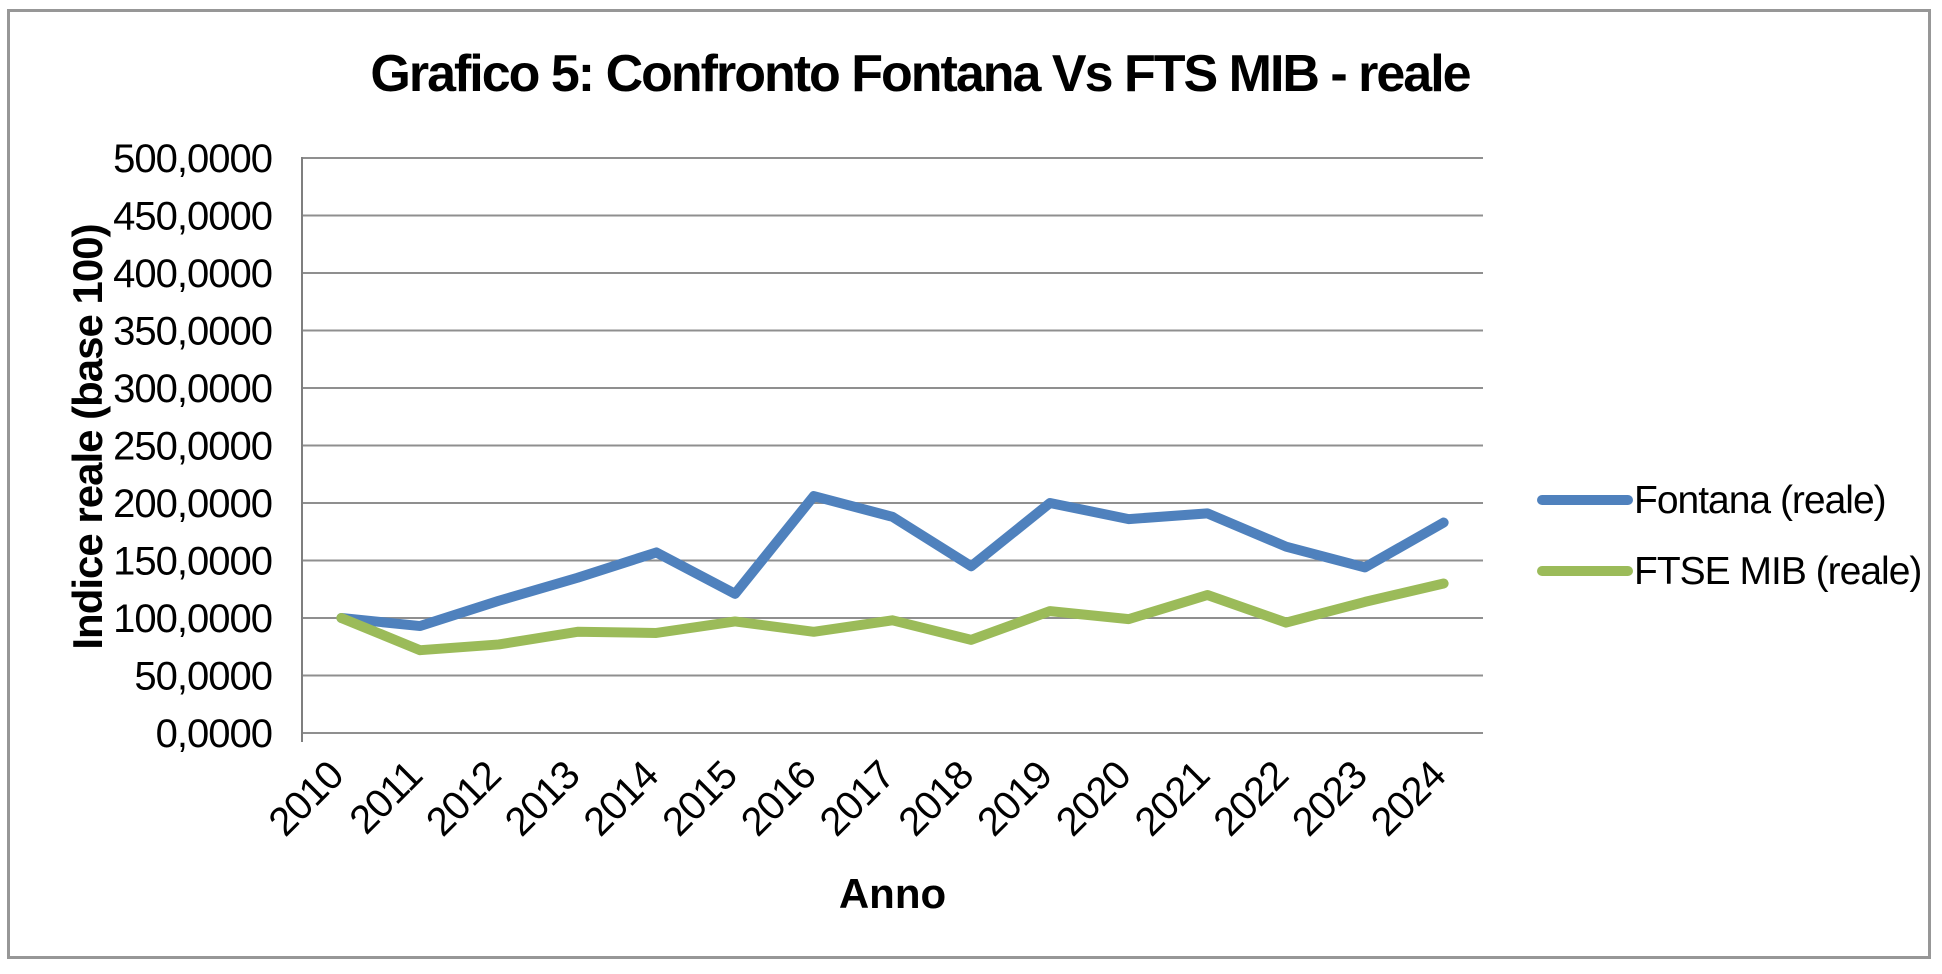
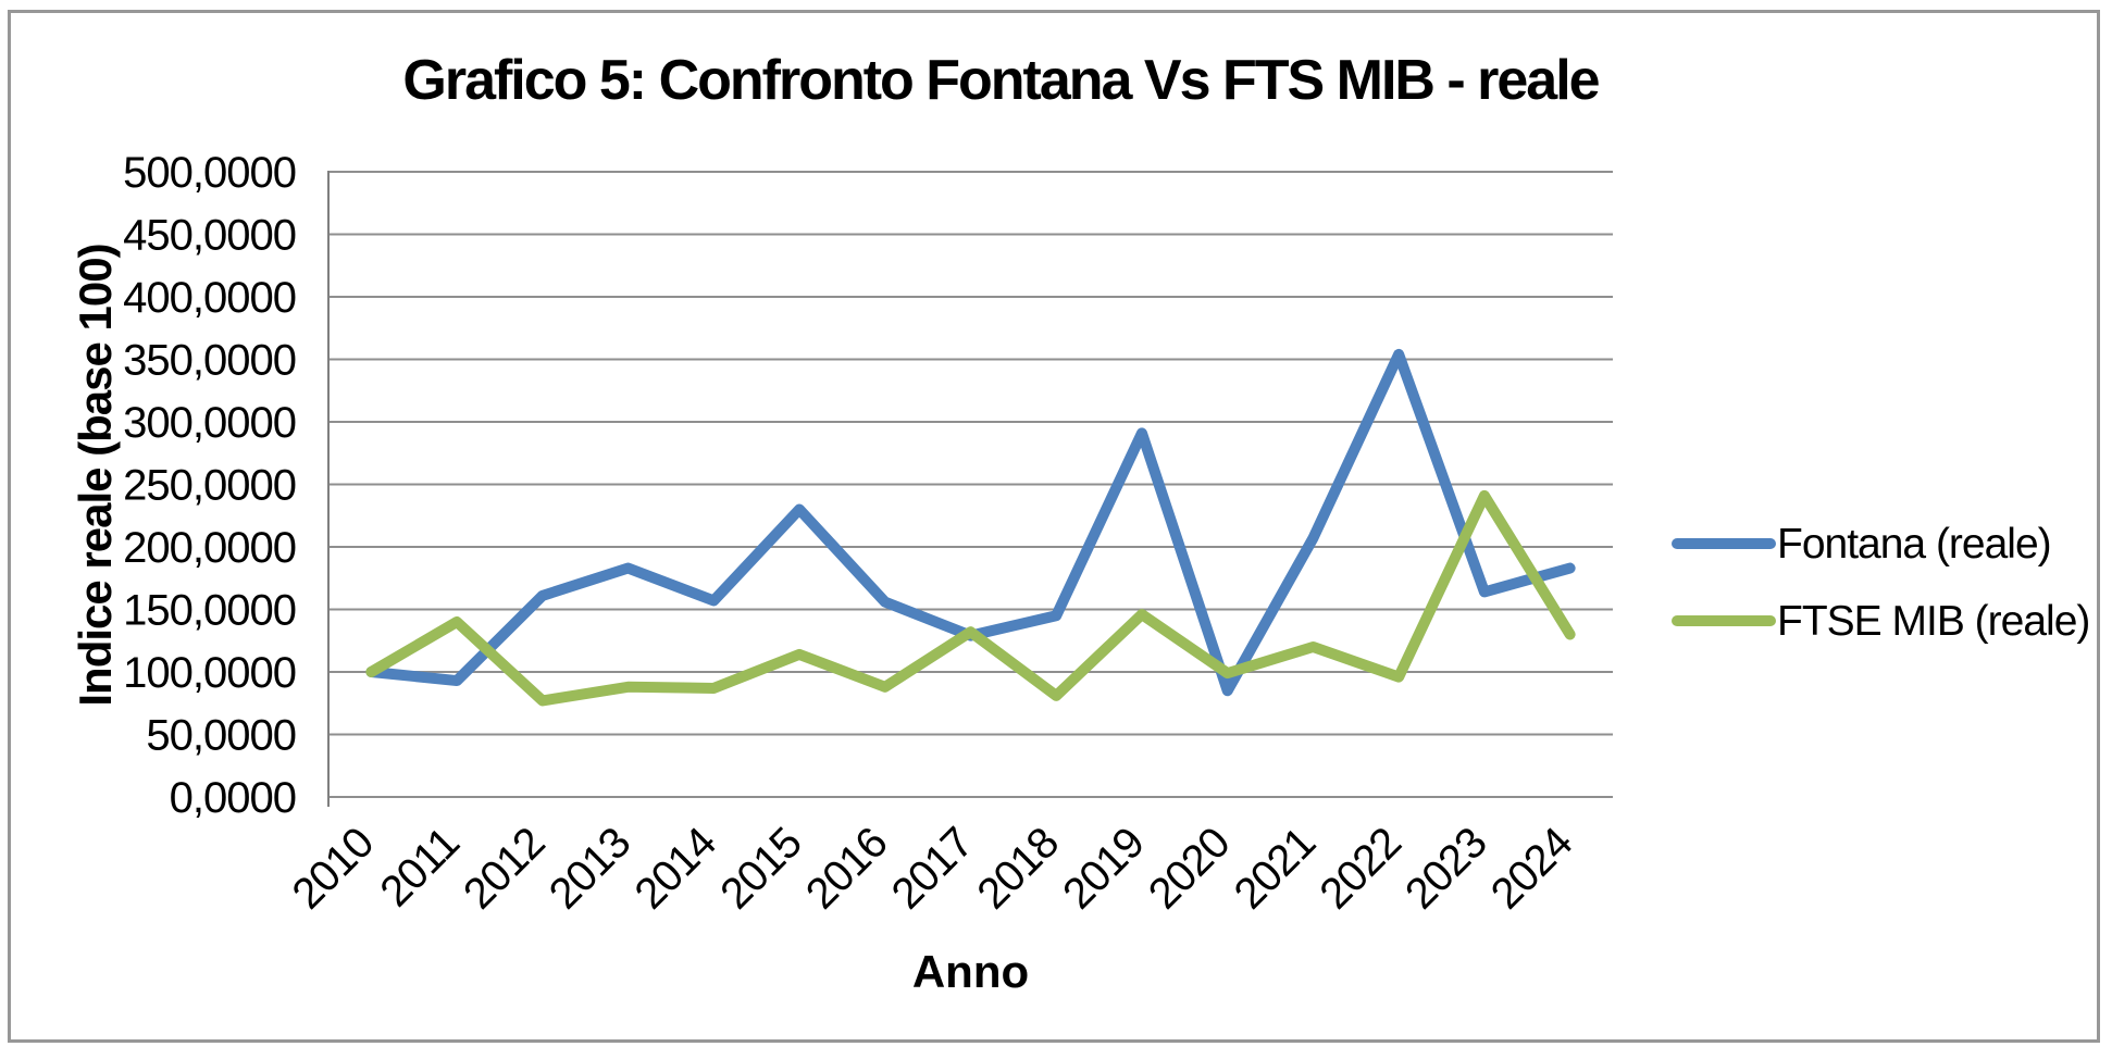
FTSE MIB (reale)/2011: 72 -> 140
Fontana (reale)/2012: 115 -> 161
Fontana (reale)/2013: 135 -> 183
Fontana (reale)/2015: 121 -> 230
FTSE MIB (reale)/2015: 97 -> 114
Fontana (reale)/2016: 206 -> 156
Fontana (reale)/2017: 188 -> 129
FTSE MIB (reale)/2017: 98 -> 132
Fontana (reale)/2019: 200 -> 291
FTSE MIB (reale)/2019: 106 -> 146
Fontana (reale)/2020: 186 -> 85
Fontana (reale)/2021: 191 -> 207
Fontana (reale)/2022: 162 -> 354
Fontana (reale)/2023: 144 -> 164
FTSE MIB (reale)/2023: 114 -> 241
